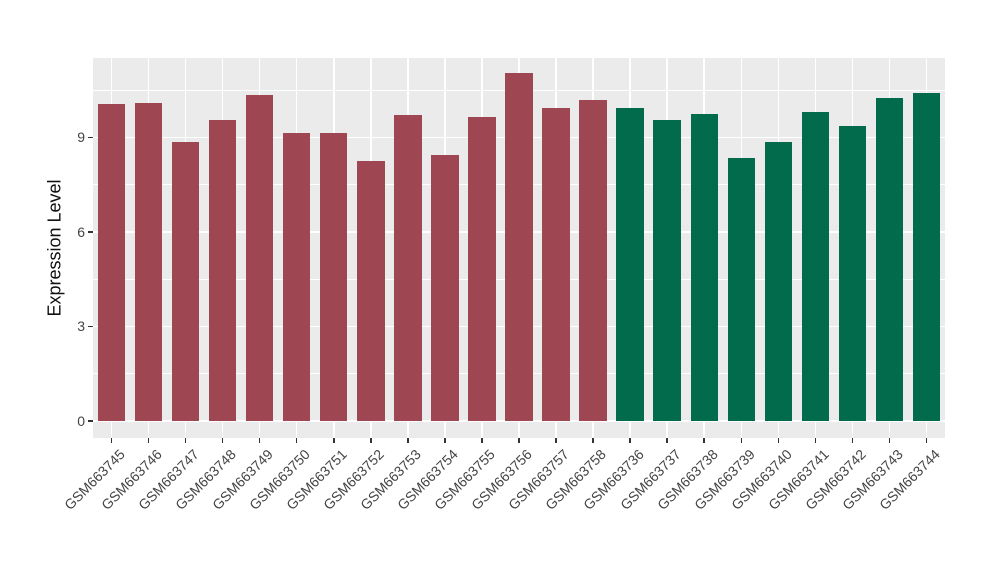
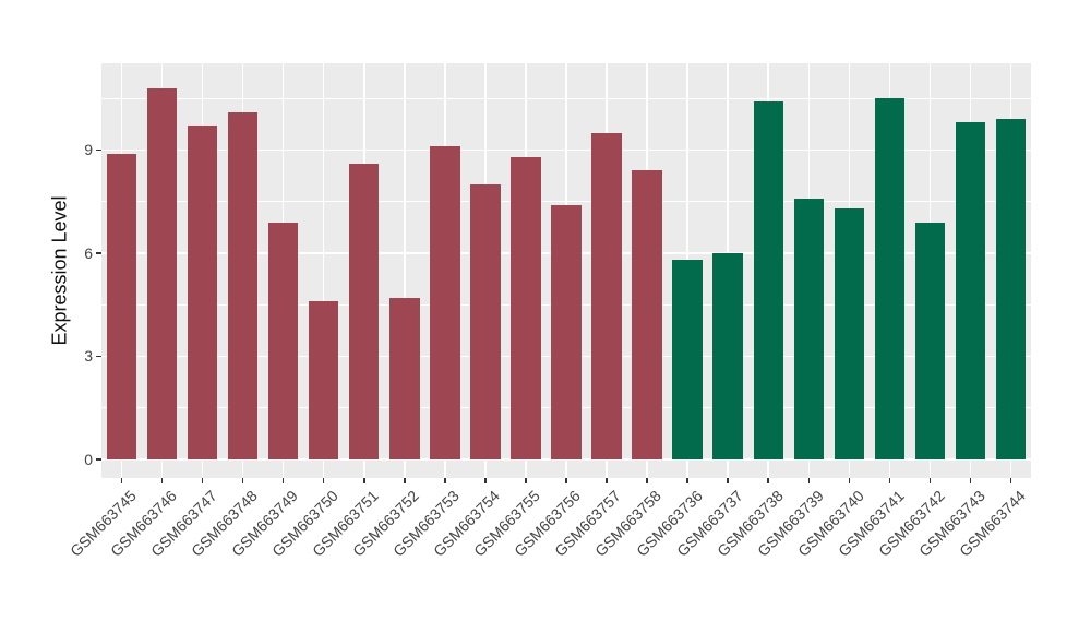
GSM663745: 10.1 -> 8.9
GSM663746: 10.1 -> 10.8
GSM663747: 8.8 -> 9.7
GSM663748: 9.6 -> 10.1
GSM663749: 10.3 -> 6.9
GSM663750: 9.2 -> 4.6
GSM663751: 9.2 -> 8.6
GSM663752: 8.2 -> 4.7
GSM663753: 9.7 -> 9.1
GSM663754: 8.4 -> 8.0
GSM663755: 9.7 -> 8.8
GSM663756: 11.1 -> 7.4
GSM663757: 9.9 -> 9.5
GSM663758: 10.2 -> 8.4
GSM663736: 9.9 -> 5.8
GSM663737: 9.6 -> 6.0
GSM663738: 9.8 -> 10.4
GSM663739: 8.3 -> 7.6
GSM663740: 8.8 -> 7.3
GSM663741: 9.8 -> 10.5
GSM663742: 9.3 -> 6.9
GSM663743: 10.2 -> 9.8
GSM663744: 10.4 -> 9.9
